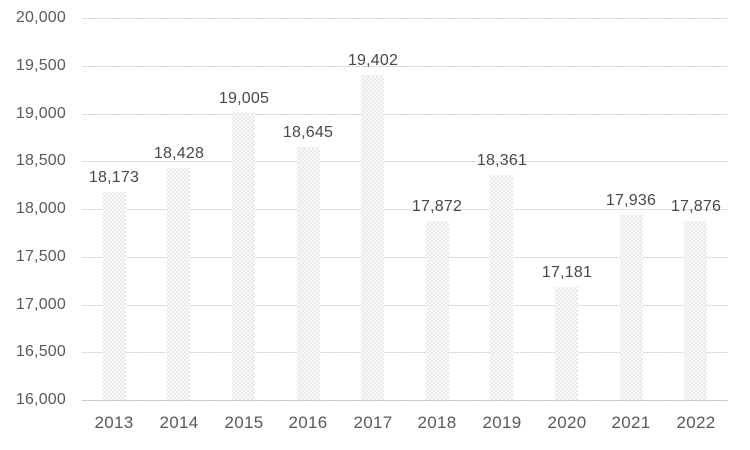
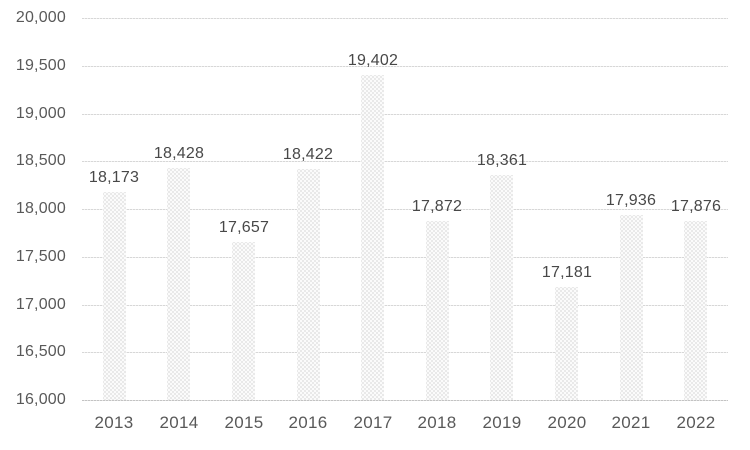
2015: 19,005 -> 17,657
2016: 18,645 -> 18,422
